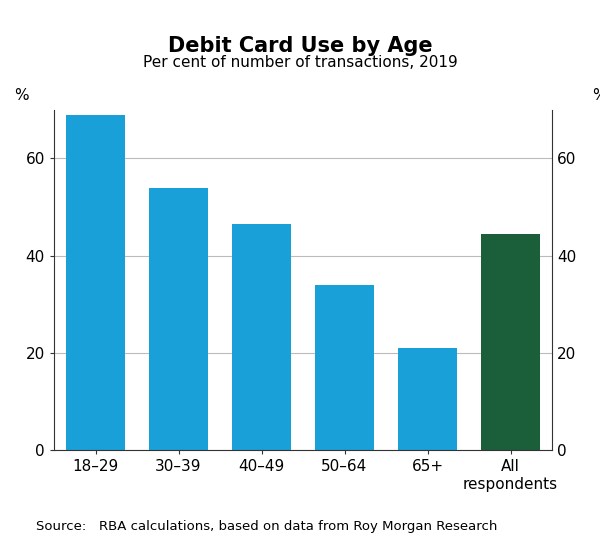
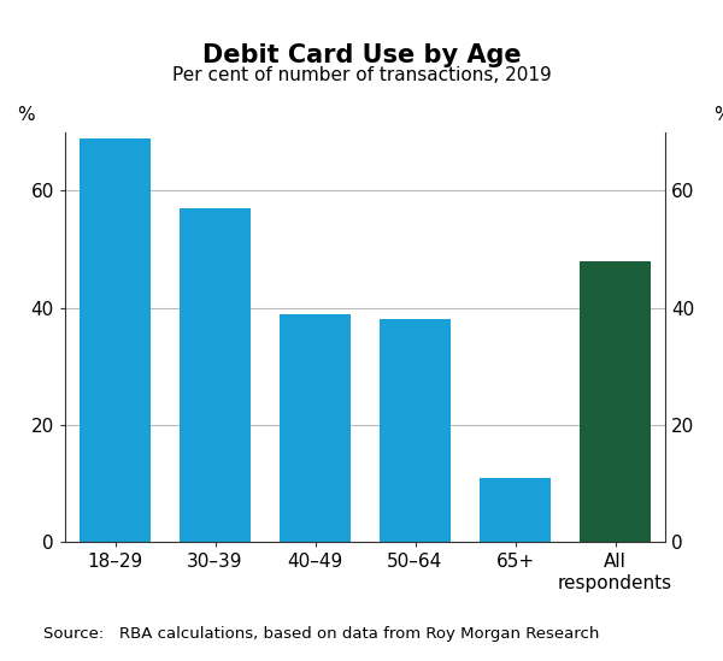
30–39: 54.0 -> 57.0
40–49: 46.5 -> 39.0
50–64: 34.0 -> 38.0
65+: 21.0 -> 11.0
All respondents: 44.5 -> 48.0
